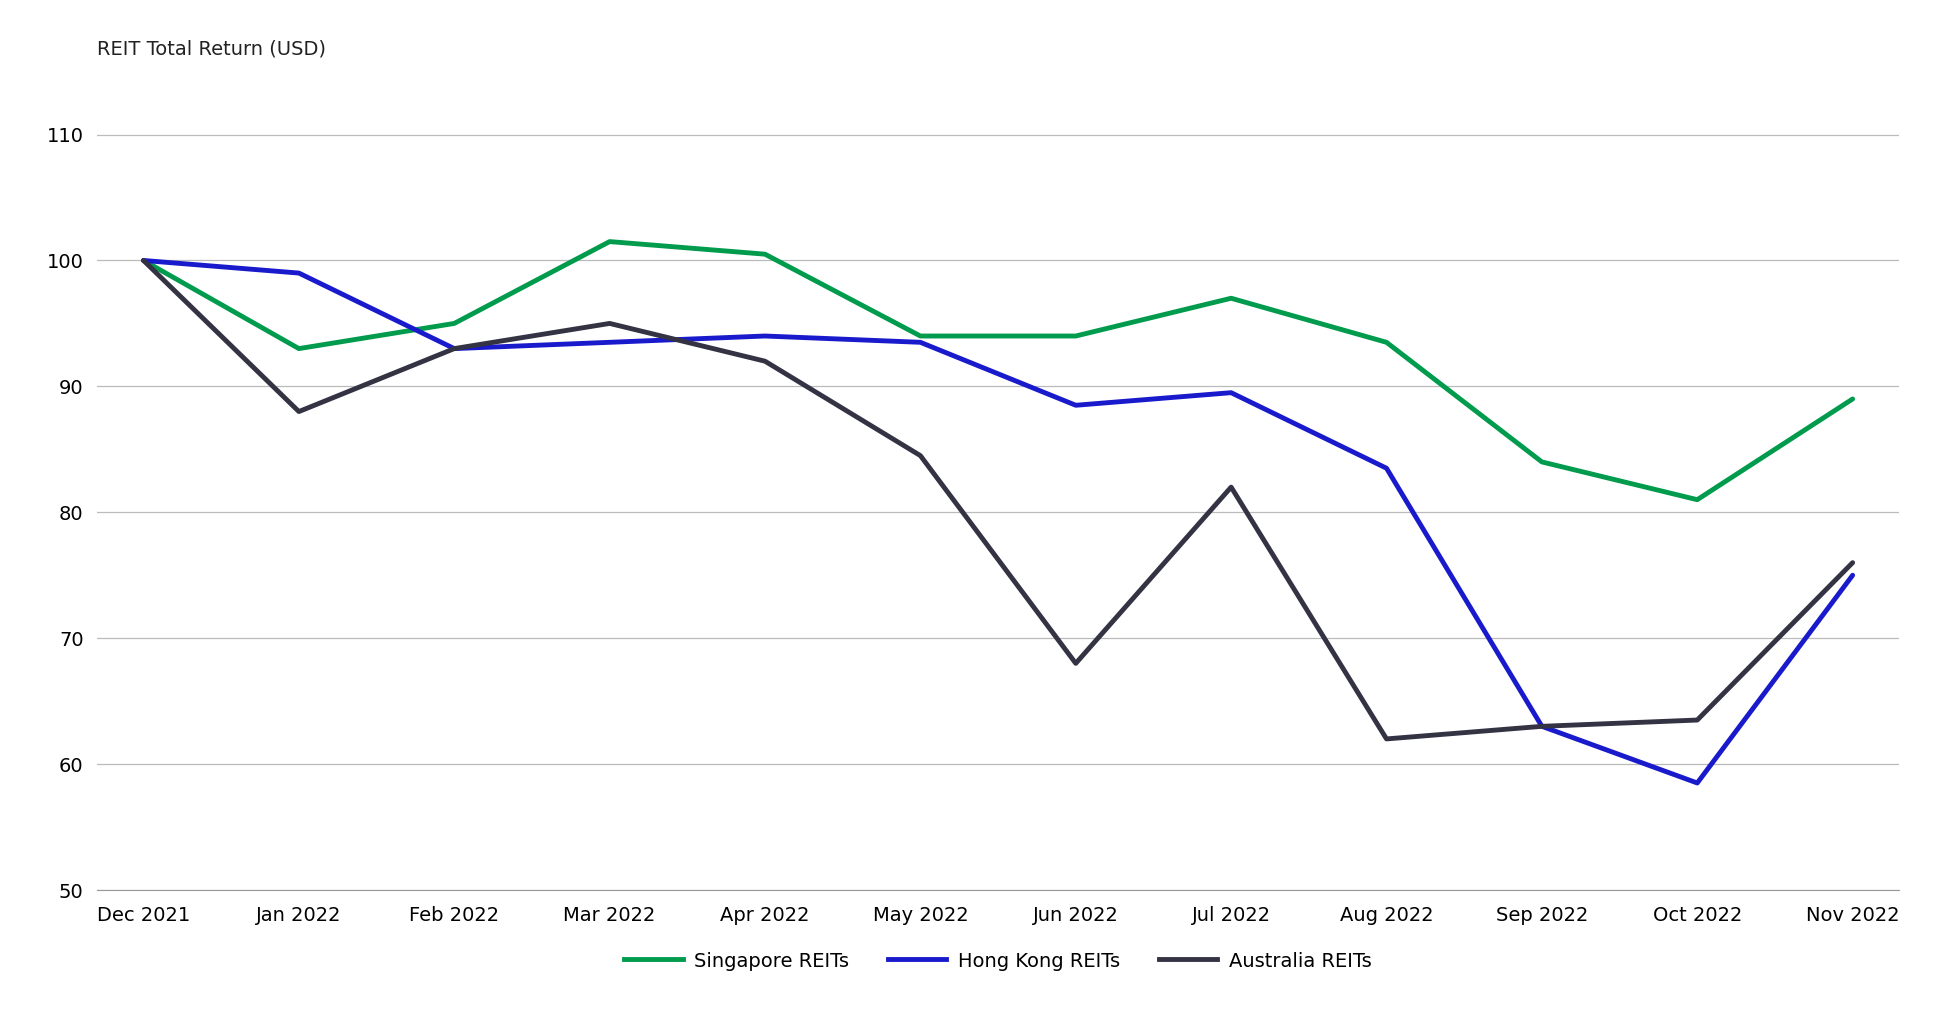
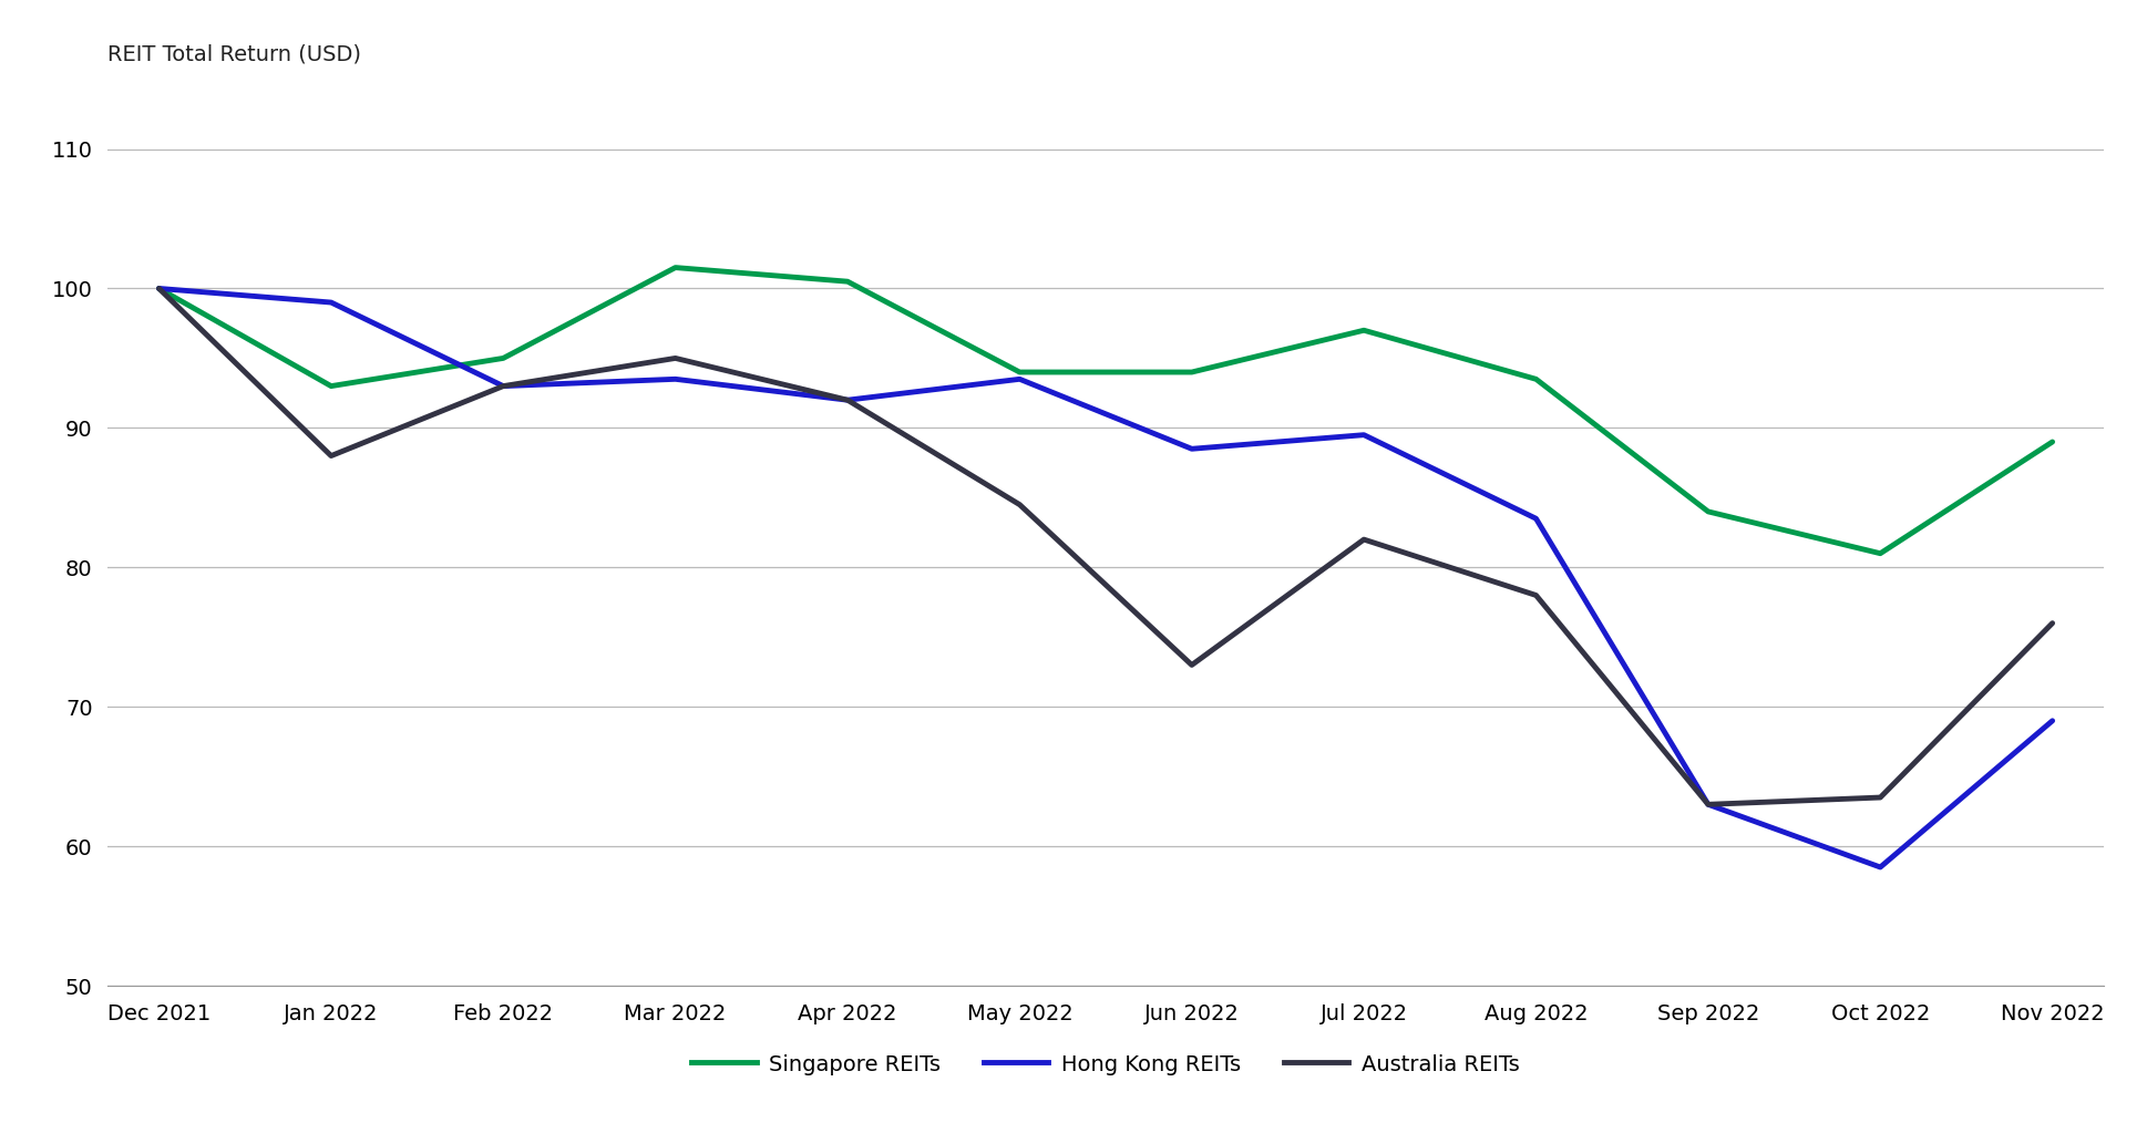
Hong Kong REITs/Apr 2022: 94.0 -> 92.0
Australia REITs/Jun 2022: 68.0 -> 73.0
Australia REITs/Aug 2022: 62.0 -> 78.0
Hong Kong REITs/Nov 2022: 75.0 -> 69.0
